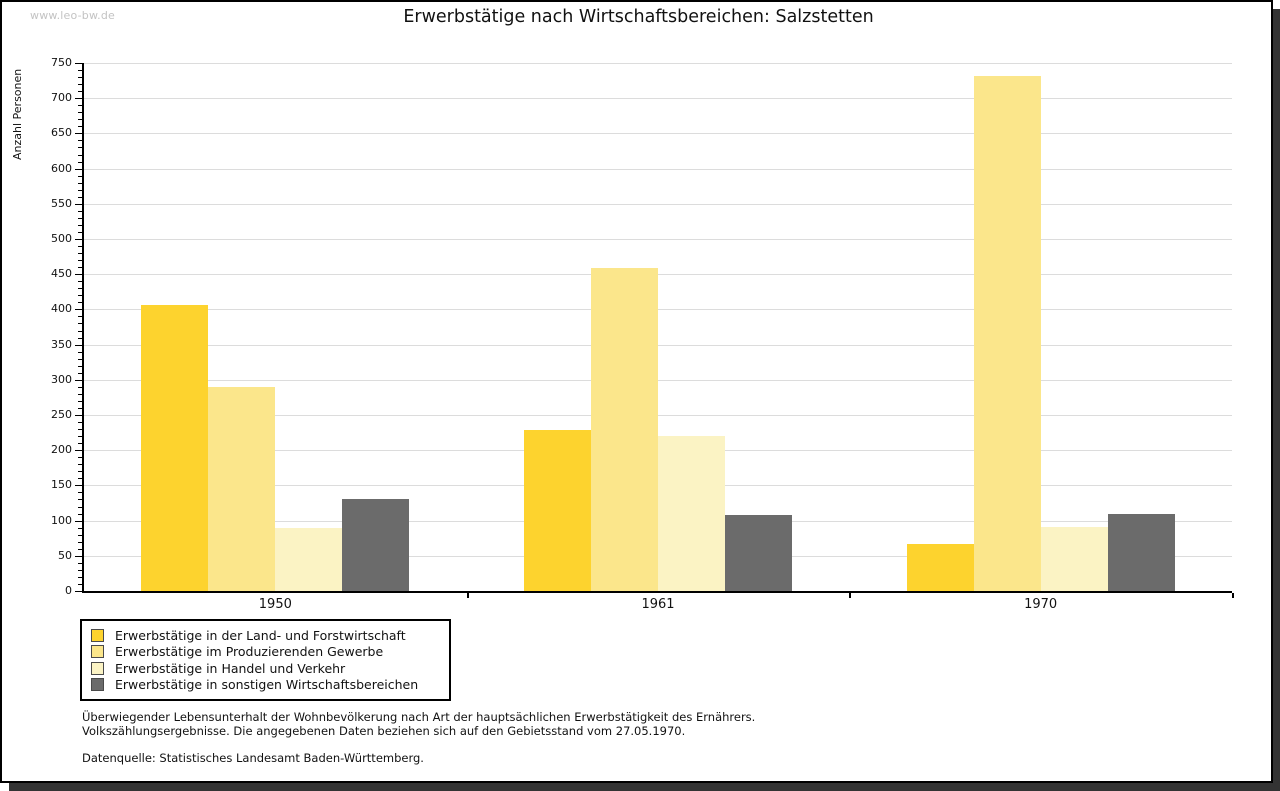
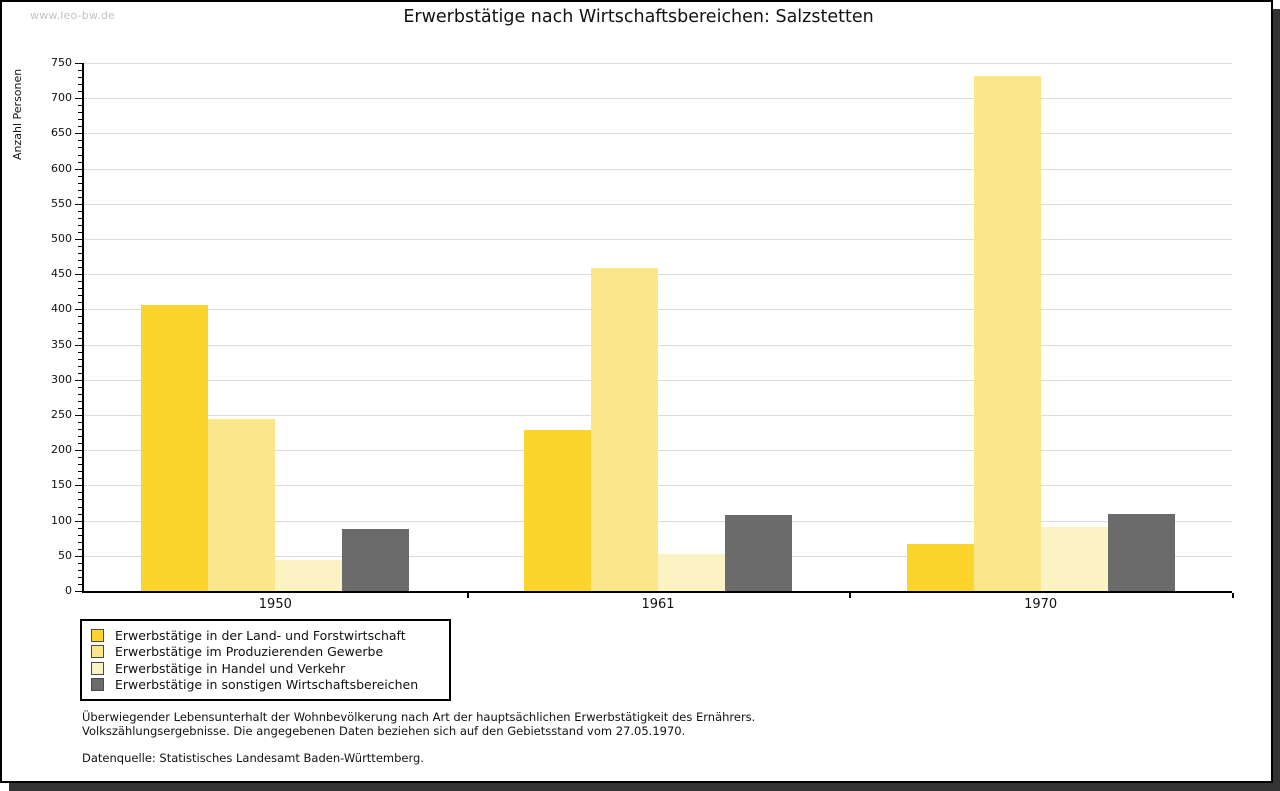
Erwerbstätige im Produzierenden Gewerbe/1950: 290 -> 240
Erwerbstätige in Handel und Verkehr/1950: 90 -> 40
Erwerbstätige in sonstigen Wirtschaftsbereichen/1950: 130 -> 90
Erwerbstätige in Handel und Verkehr/1961: 220 -> 50
